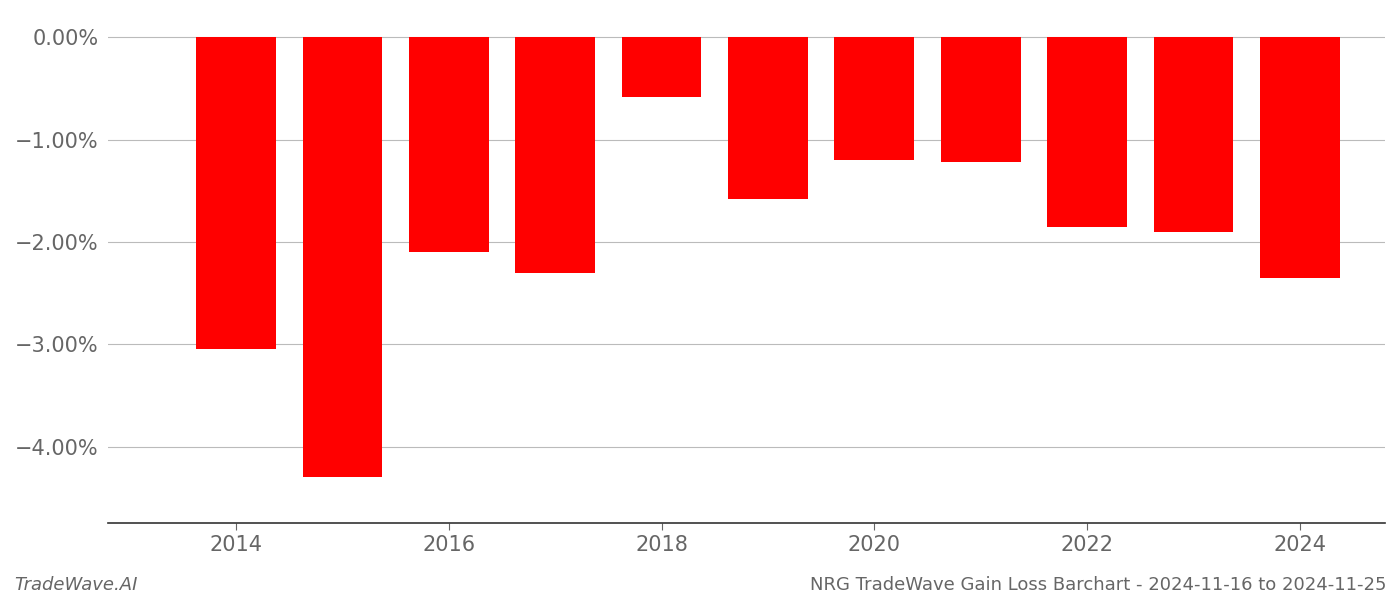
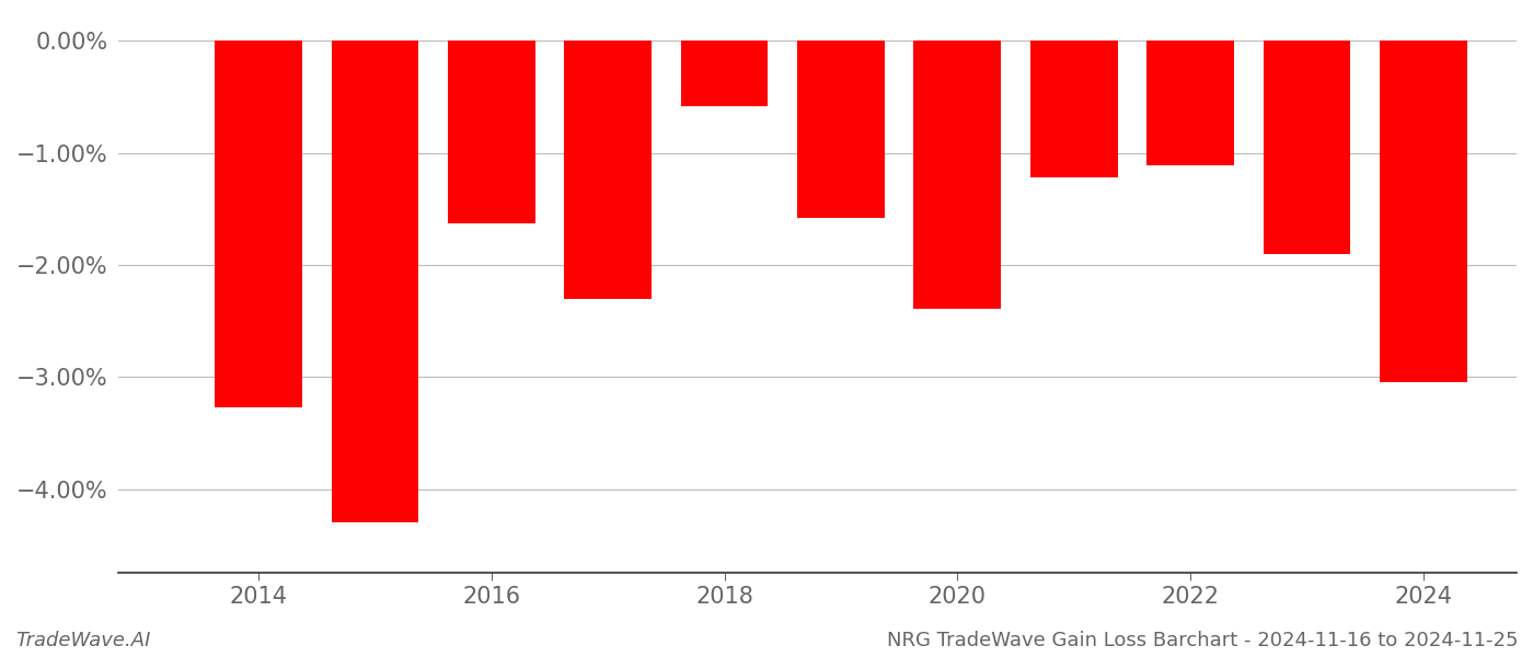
2014: -3.05% -> -3.27%
2016: -2.10% -> -1.63%
2020: -1.20% -> -2.39%
2022: -1.85% -> -1.11%
2024: -2.35% -> -3.05%
